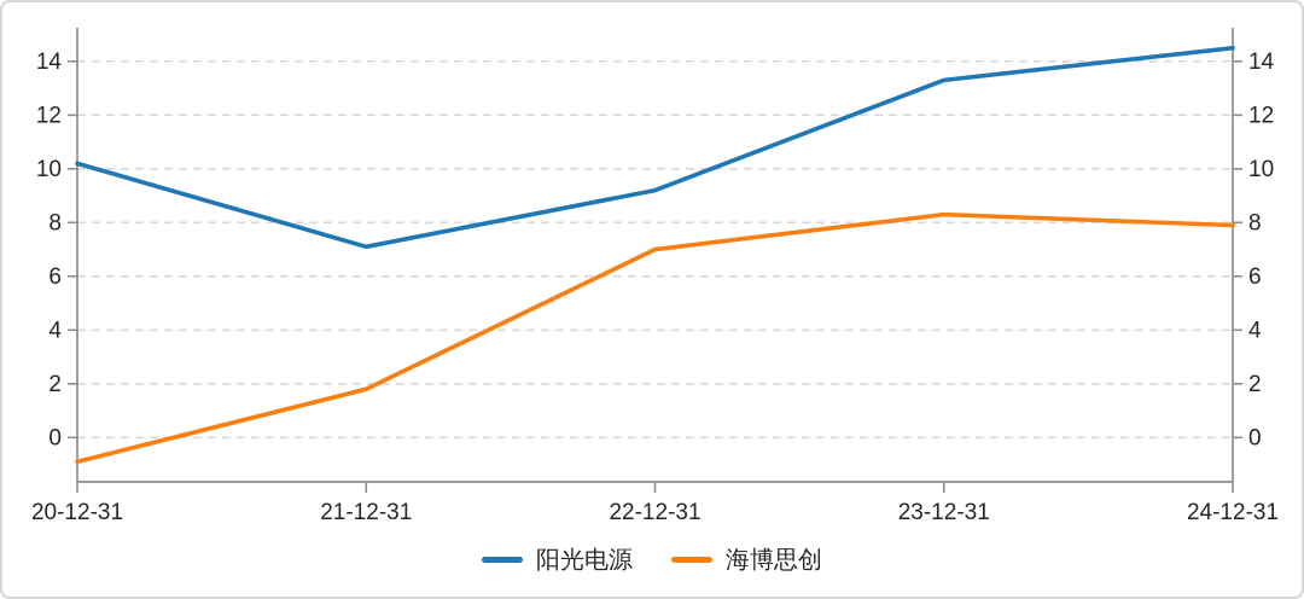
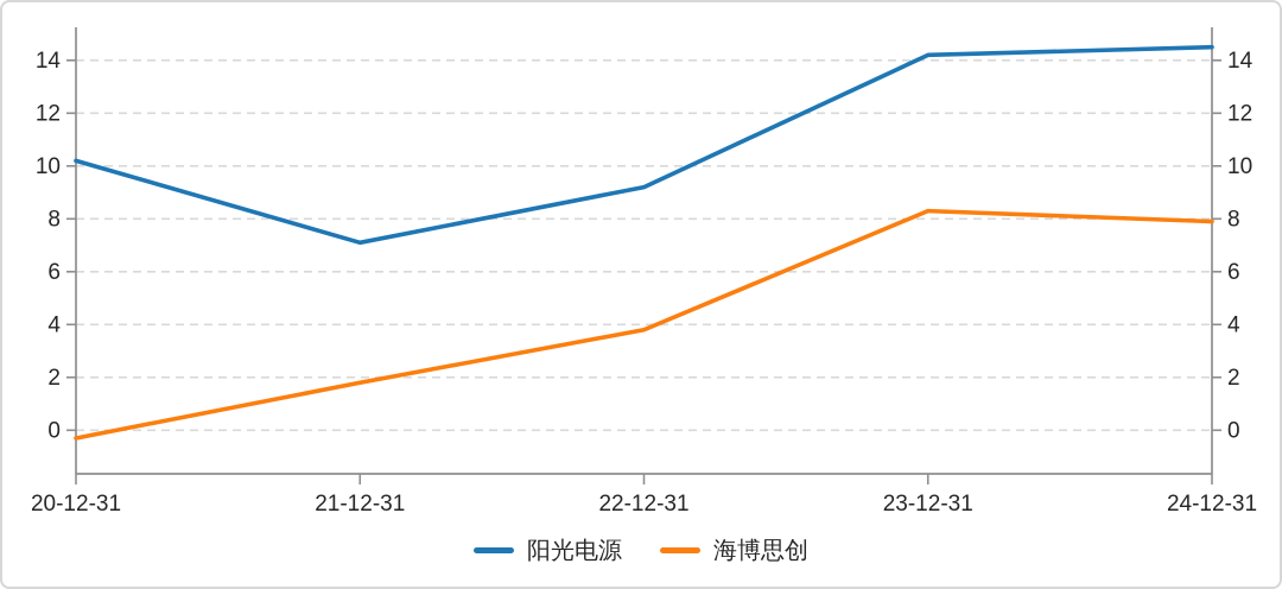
海博思创/20-12-31: -0.9 -> -0.3
海博思创/22-12-31: 7.0 -> 3.8
阳光电源/23-12-31: 13.3 -> 14.2
